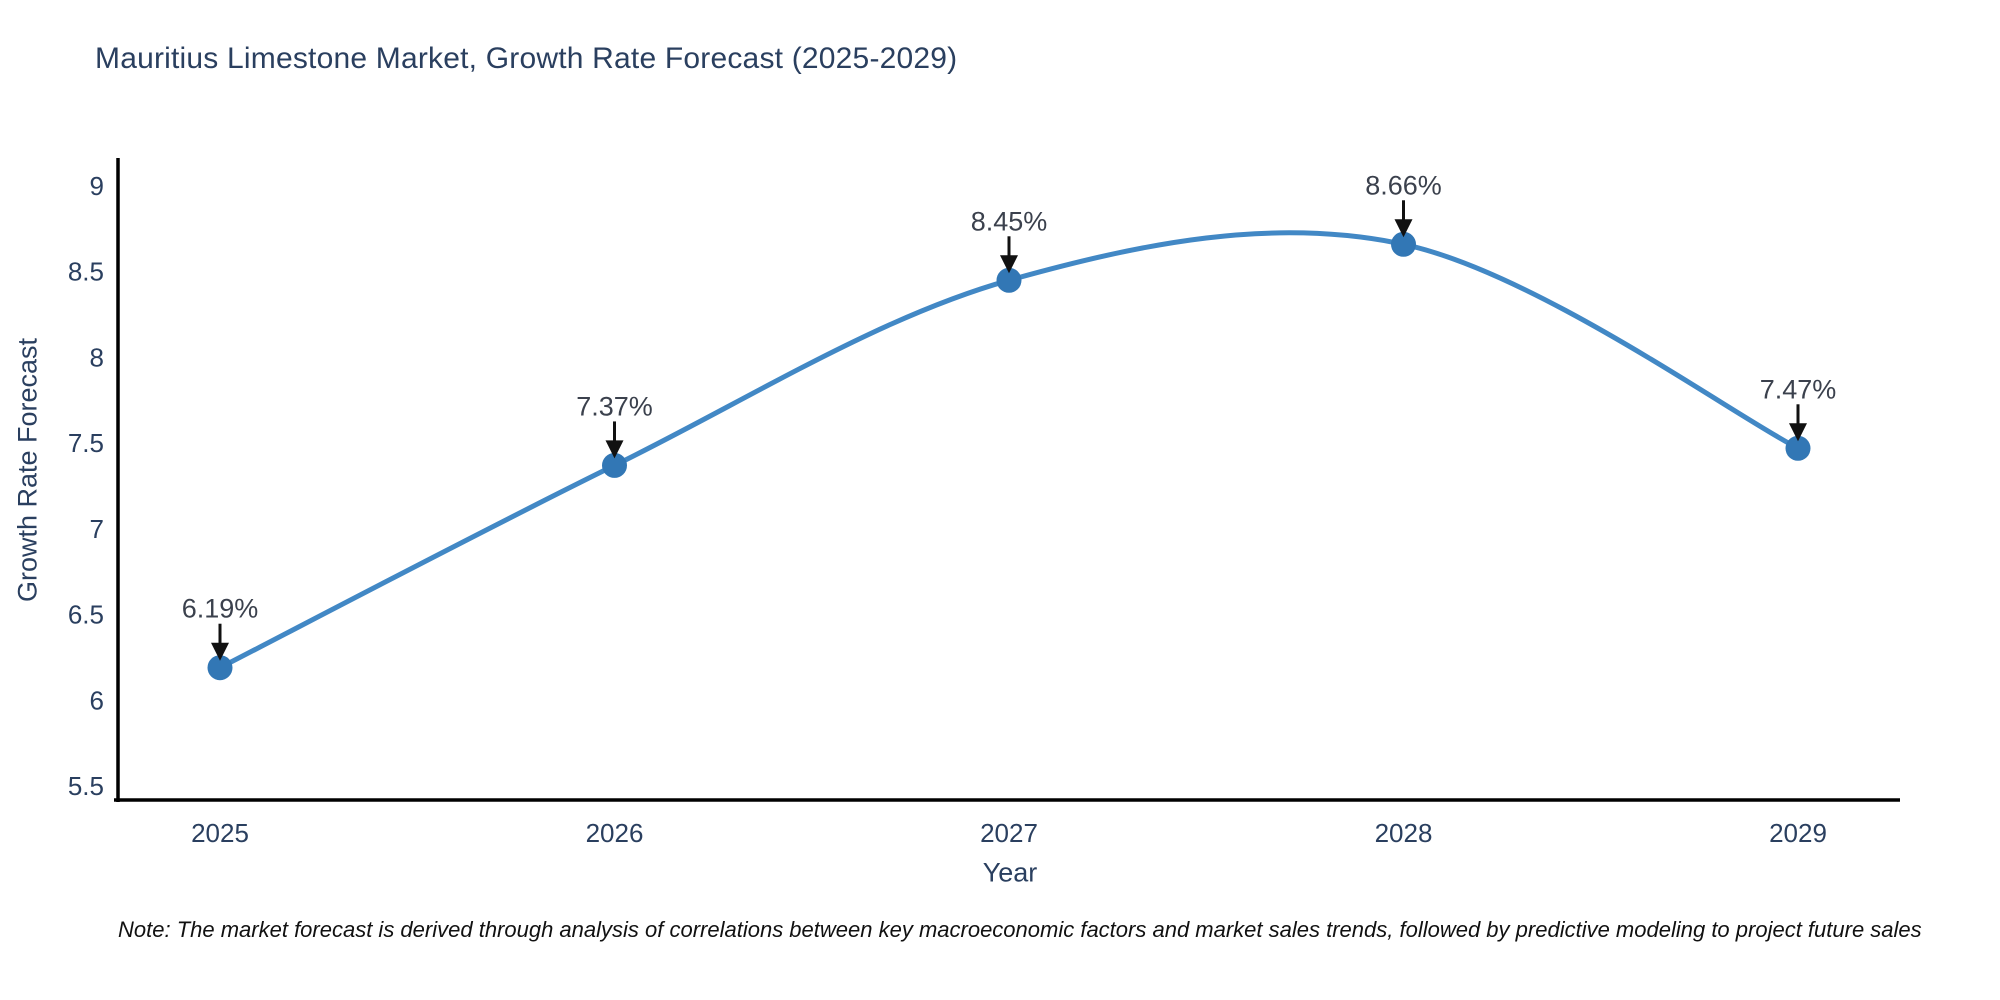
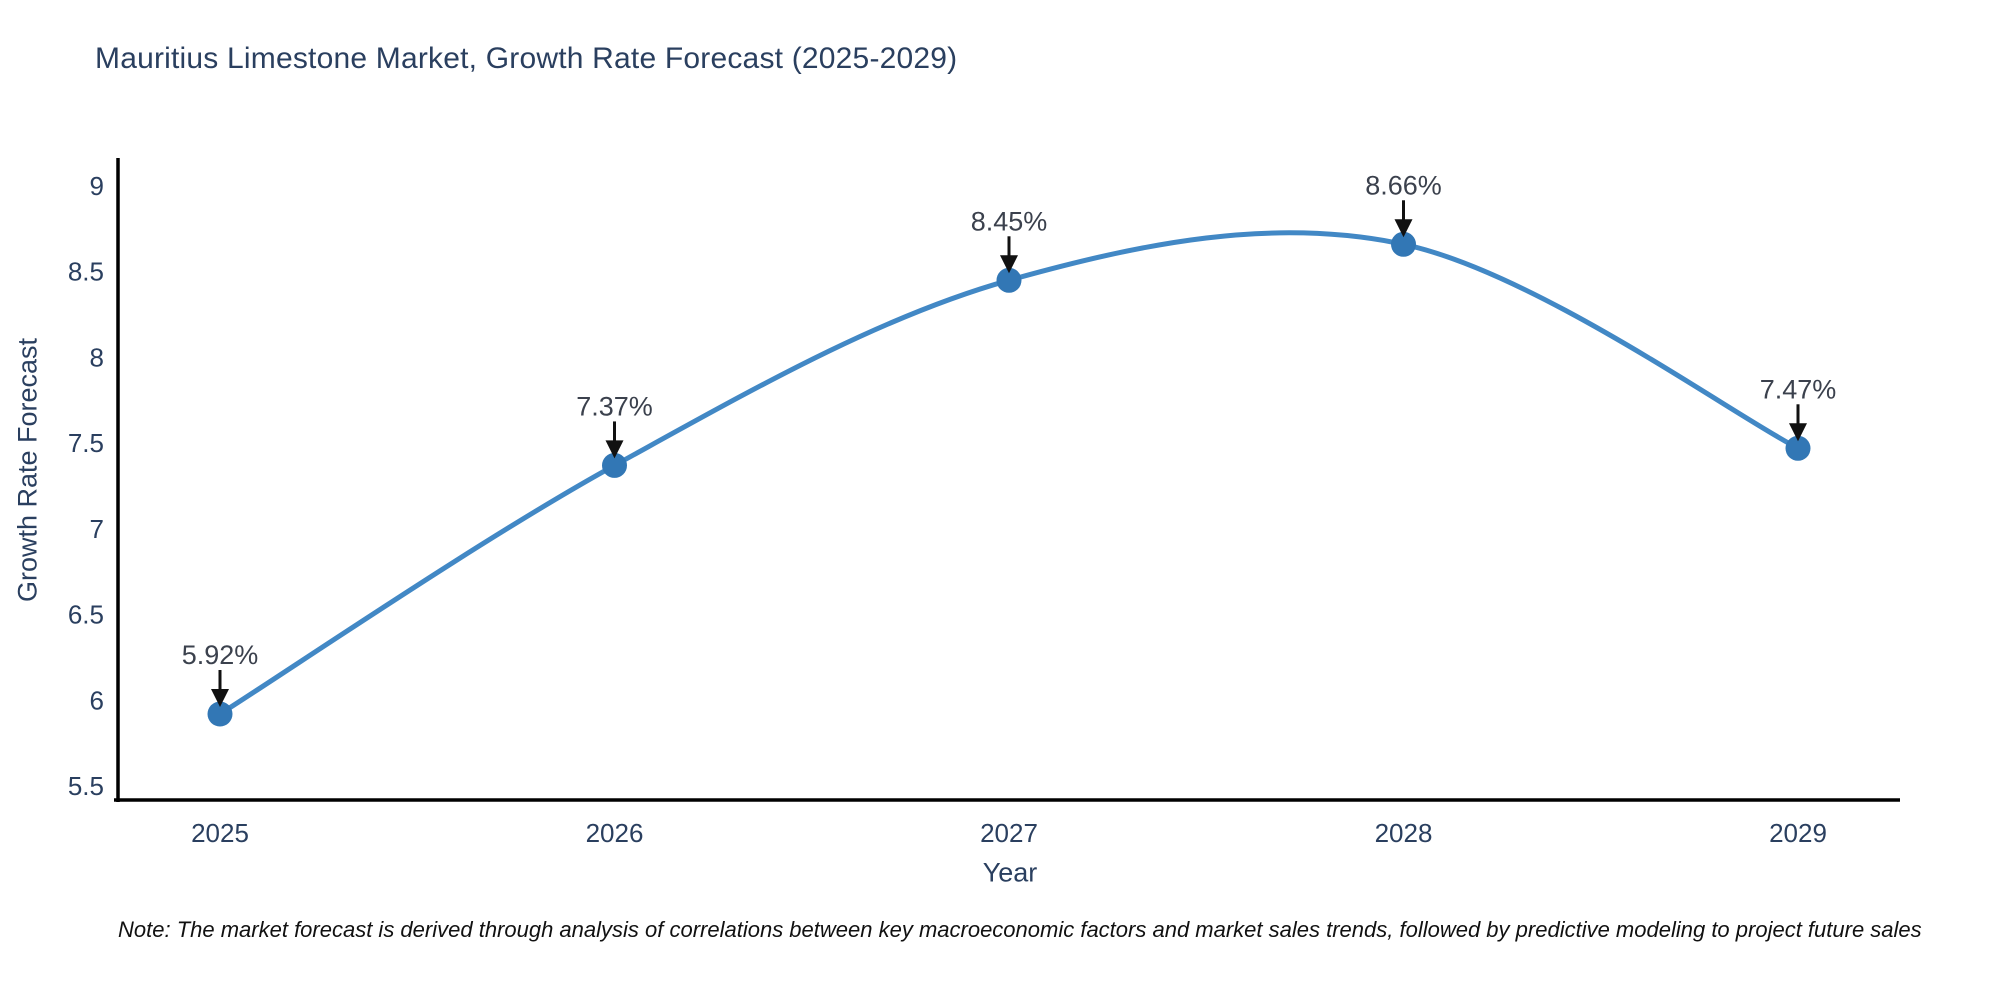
2025: 6.19% -> 5.92%
